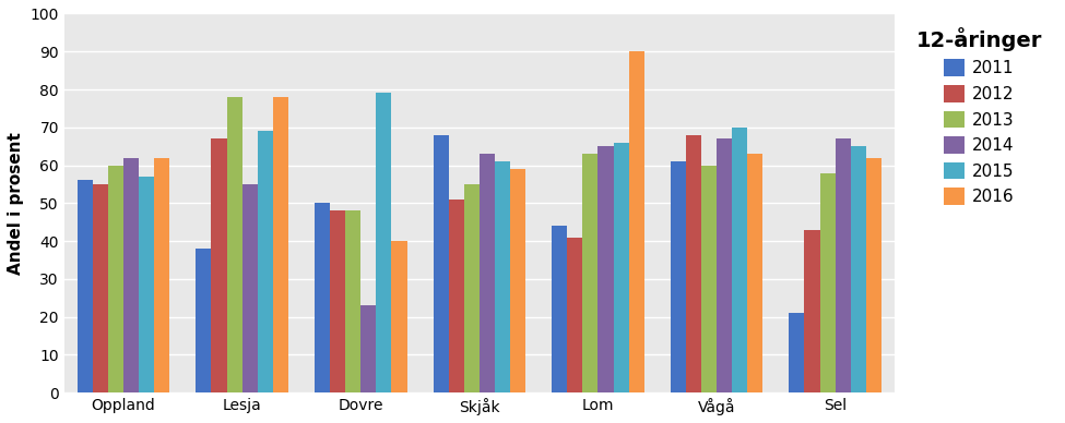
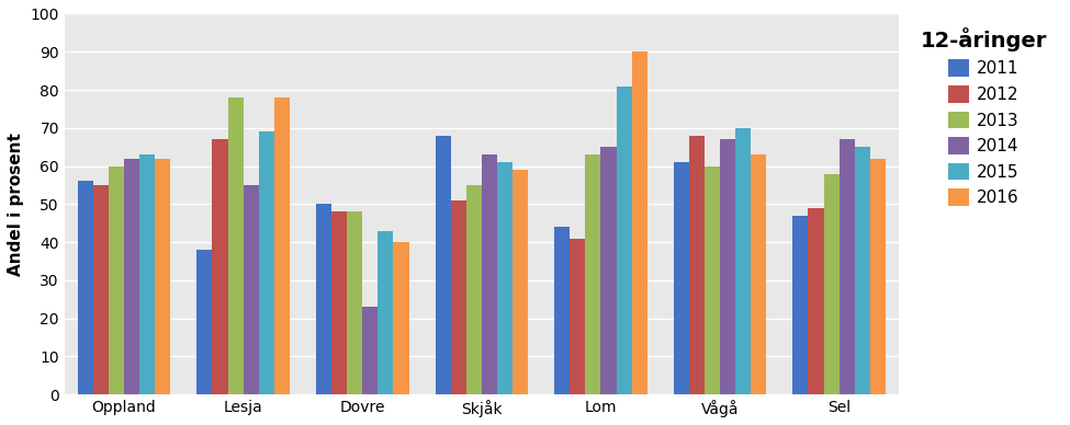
2015/Oppland: 57 -> 63
2015/Dovre: 79 -> 43
2015/Lom: 66 -> 81
2011/Sel: 21 -> 47
2012/Sel: 43 -> 49
